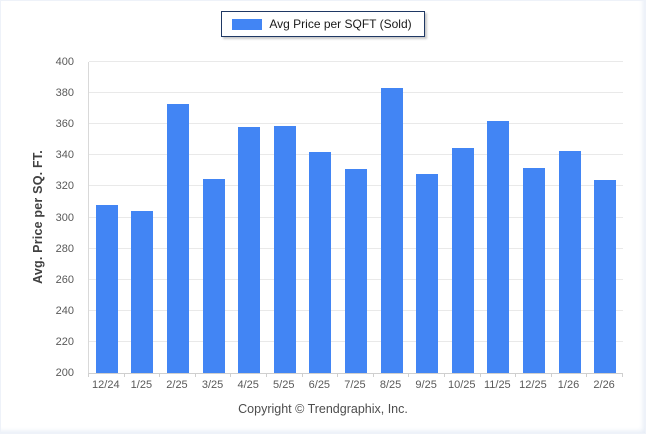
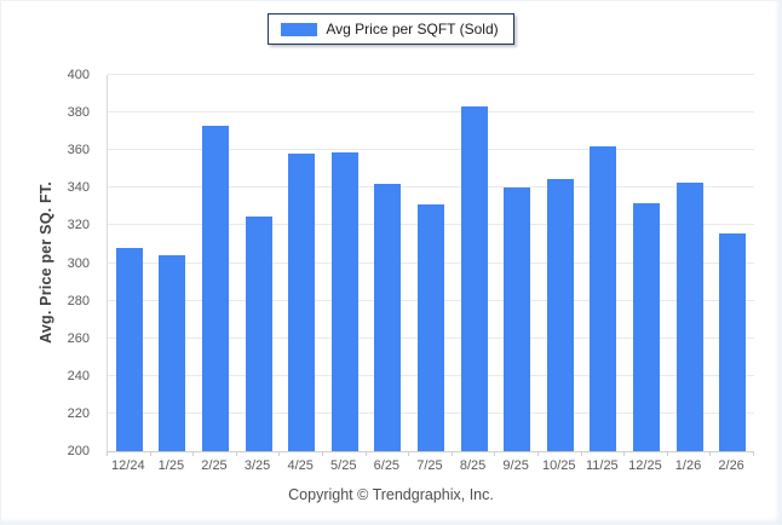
9/25: 328 -> 340
2/26: 324 -> 316
